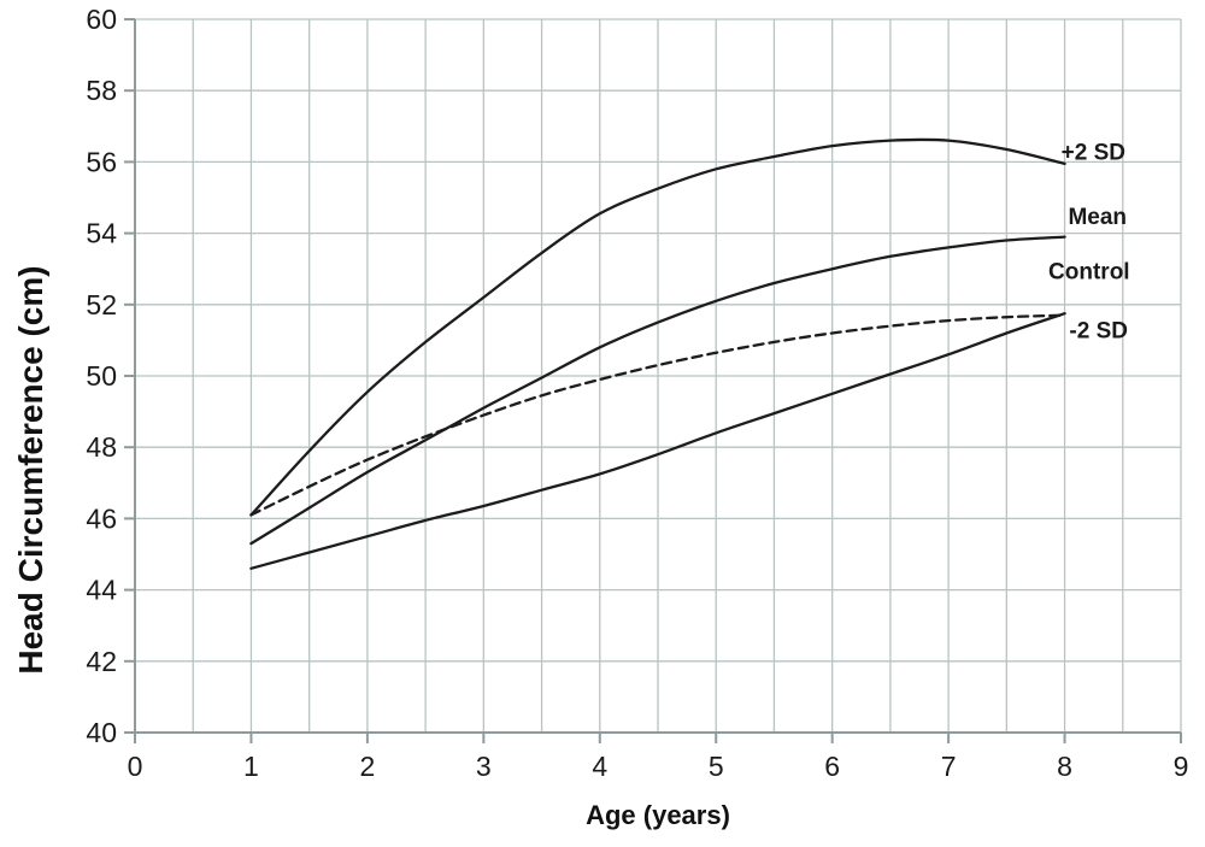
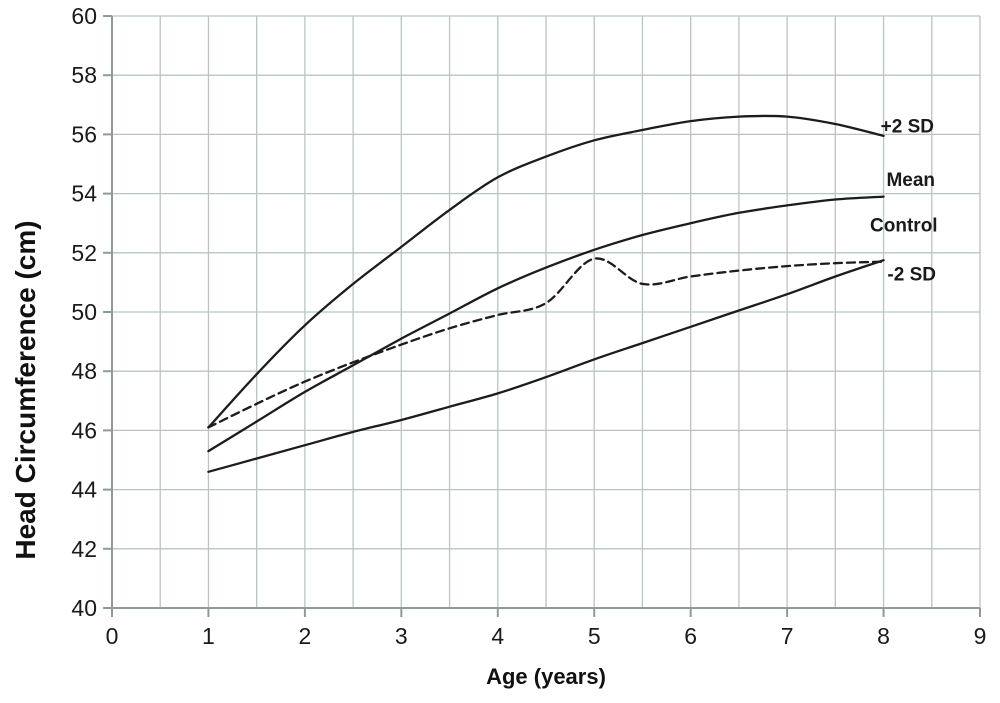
Control/5: 50.6 -> 51.8
